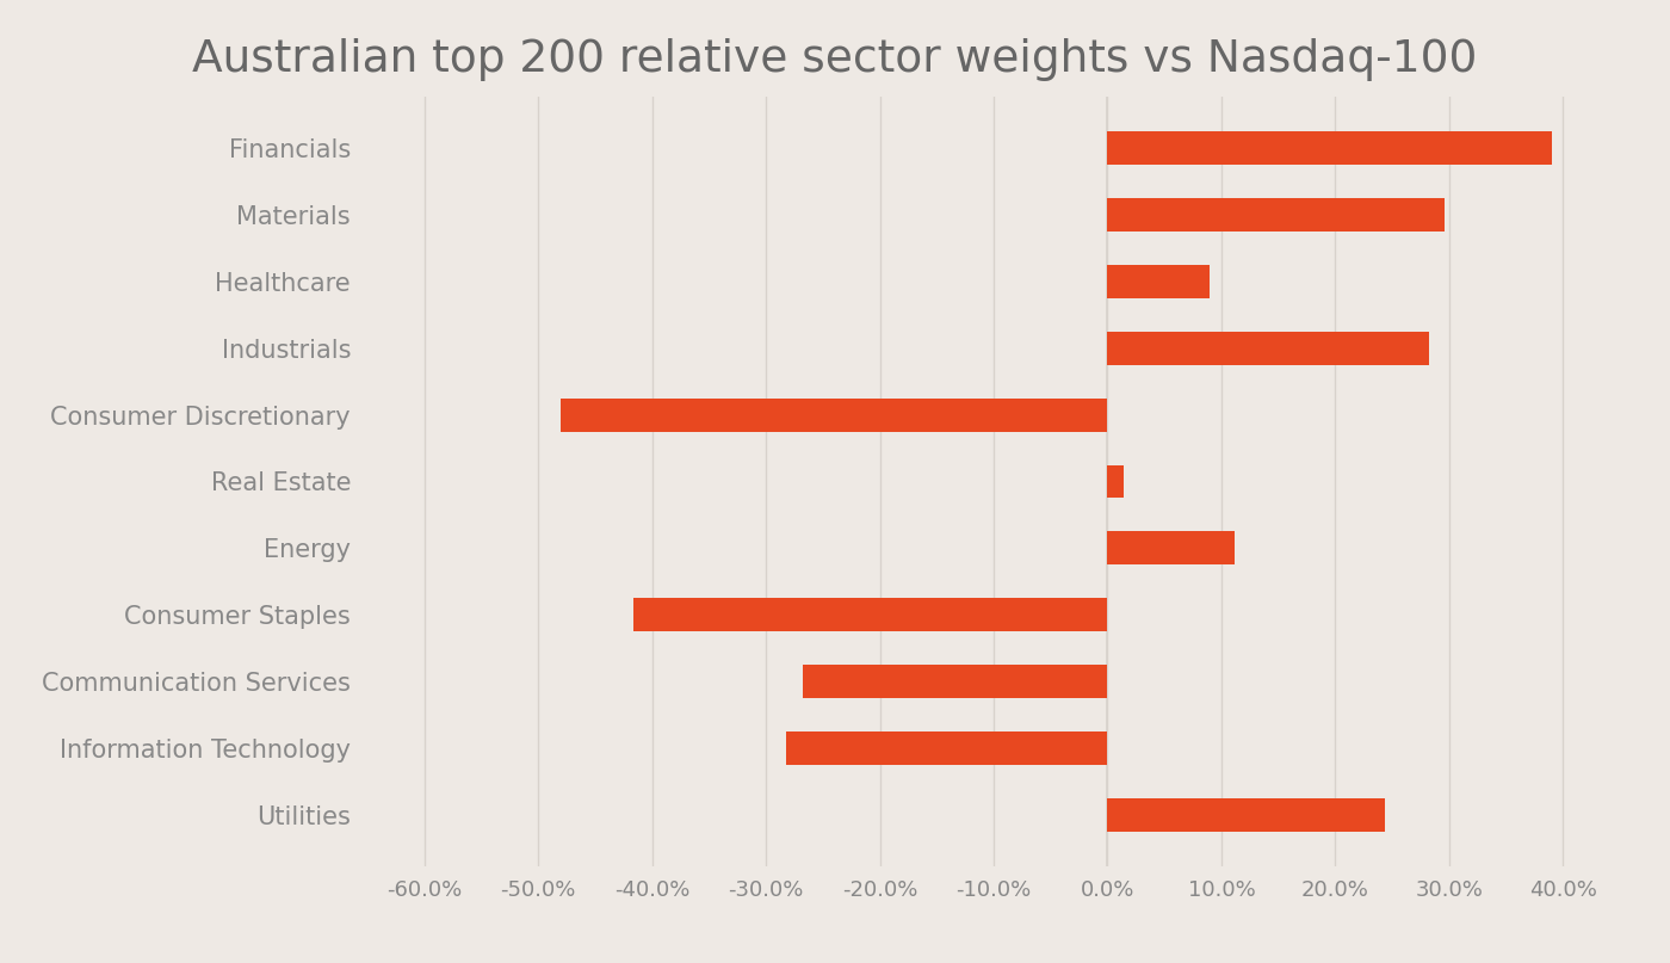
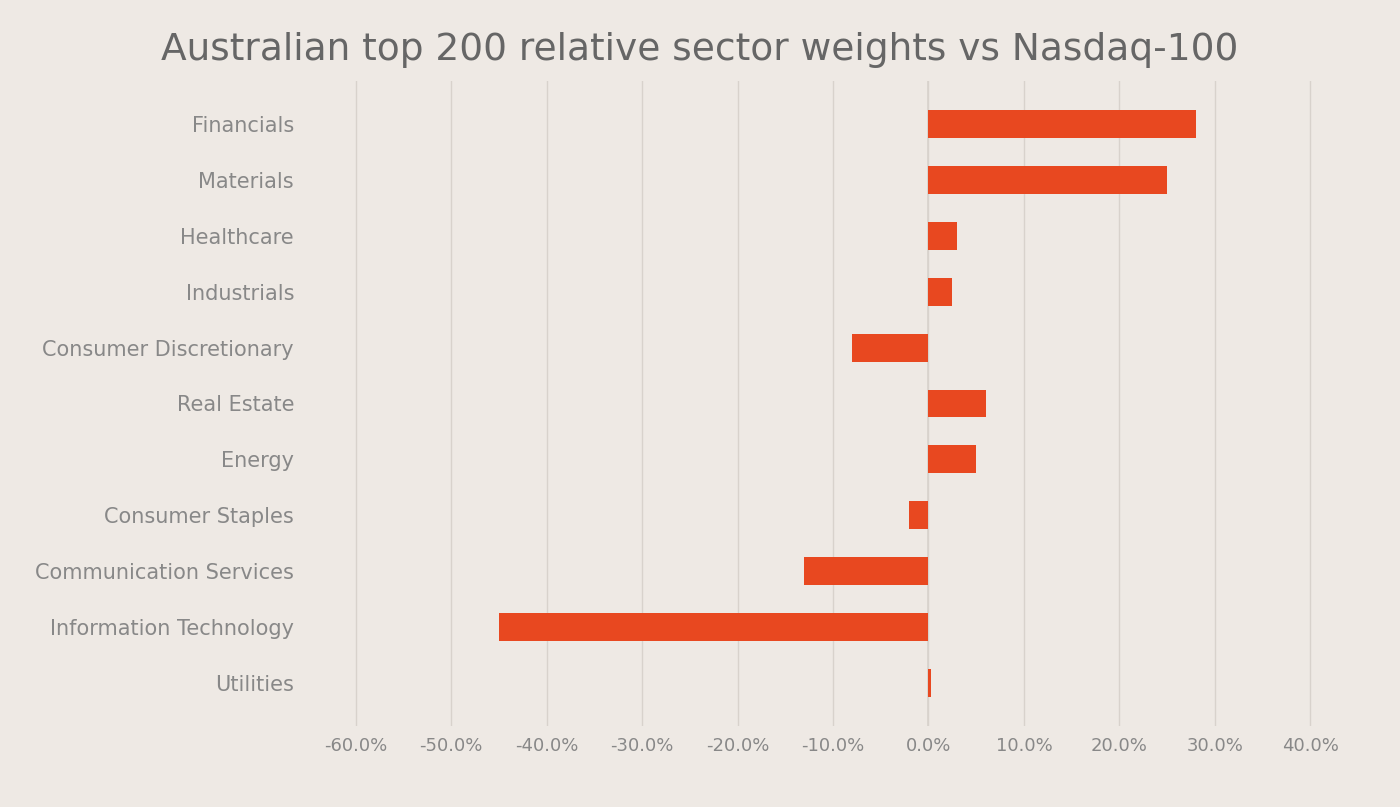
Financials: 39.0% -> 28.0%
Materials: 29.6% -> 25.0%
Healthcare: 9.0% -> 3.0%
Industrials: 28.2% -> 2.5%
Consumer Discretionary: -48.0% -> -8.0%
Real Estate: 1.4% -> 6.0%
Energy: 11.2% -> 5.0%
Consumer Staples: -41.6% -> -2.0%
Communication Services: -26.8% -> -13.0%
Information Technology: -28.2% -> -45.0%
Utilities: 24.4% -> 0.3%
